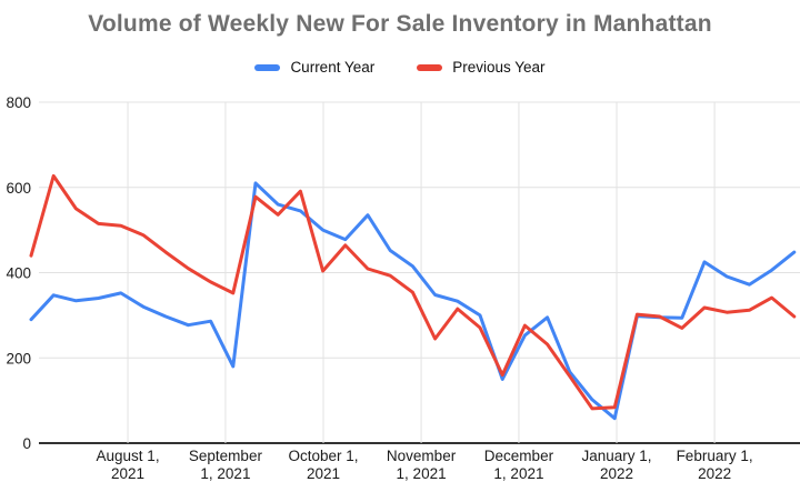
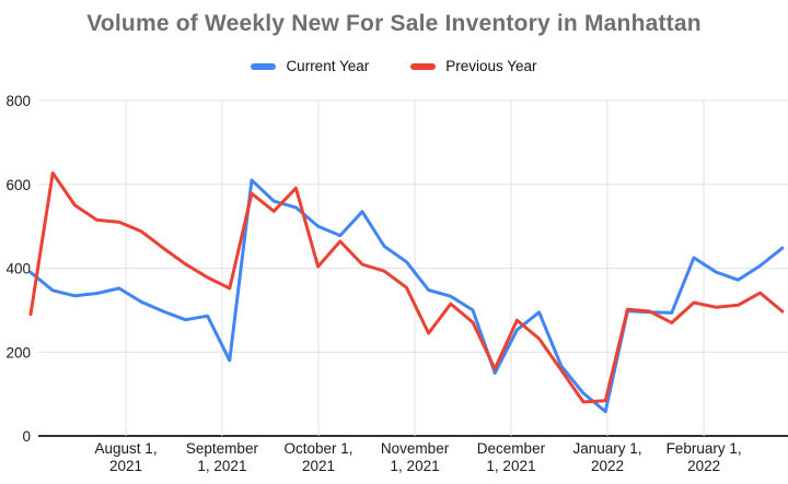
Current Year/0: 290 -> 390
Previous Year/0: 440 -> 290
